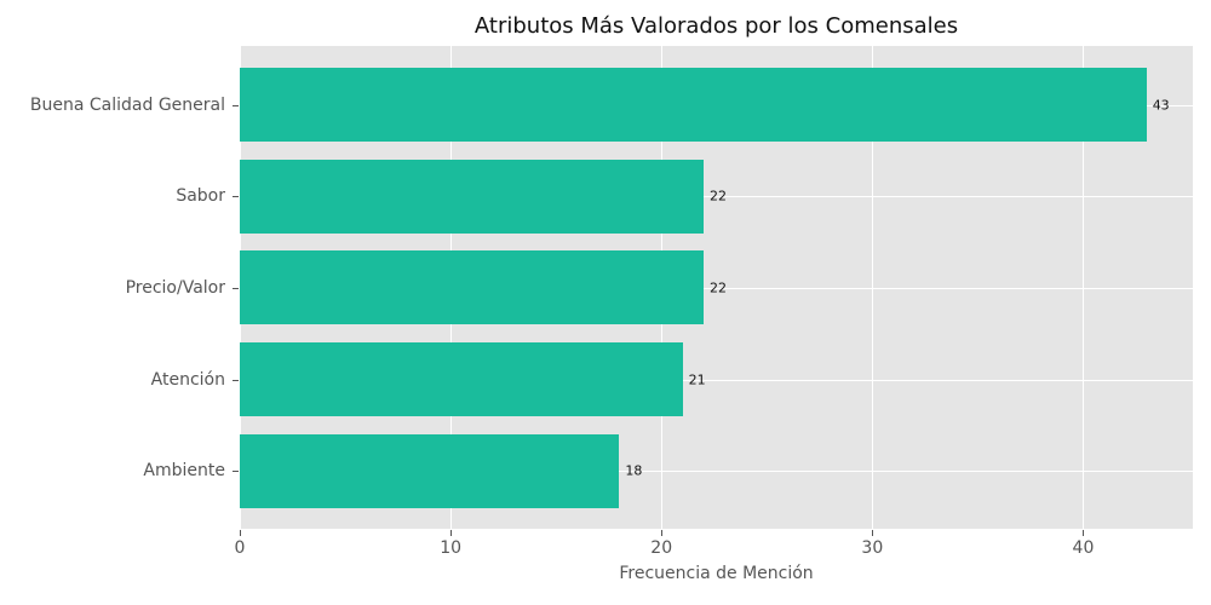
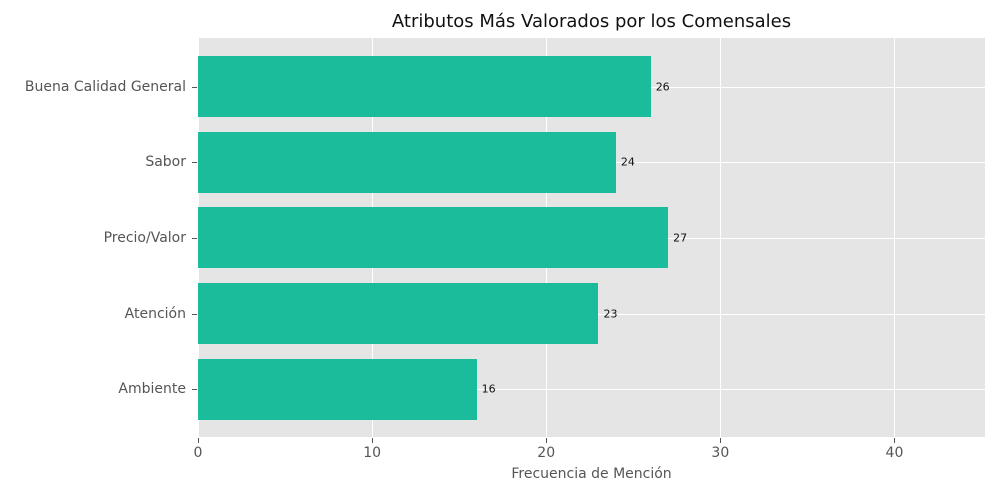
Buena Calidad General: 43 -> 26
Sabor: 22 -> 24
Precio/Valor: 22 -> 27
Atención: 21 -> 23
Ambiente: 18 -> 16
